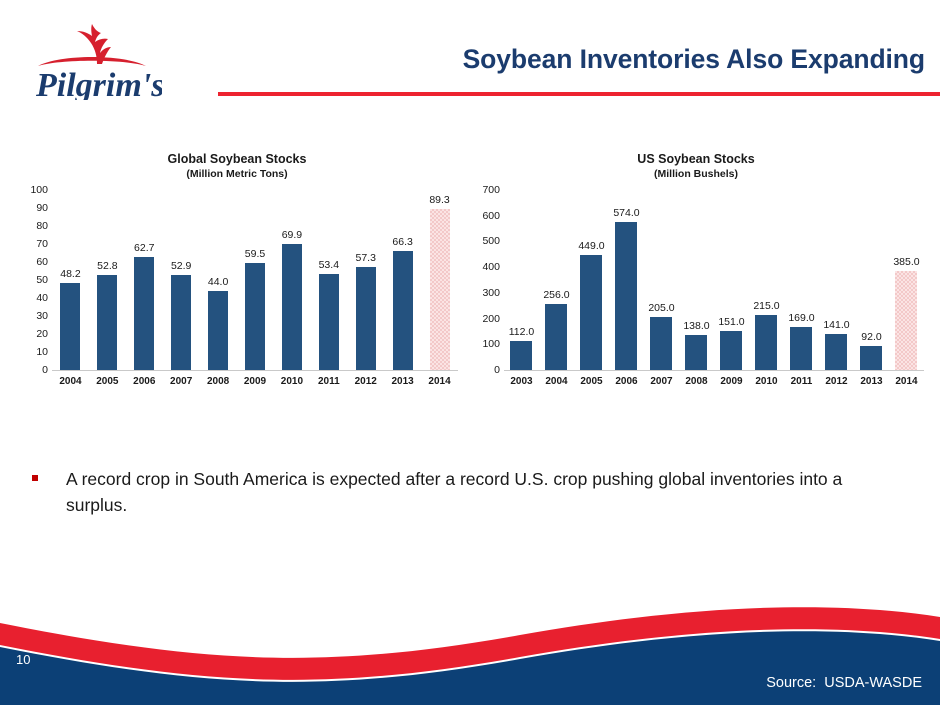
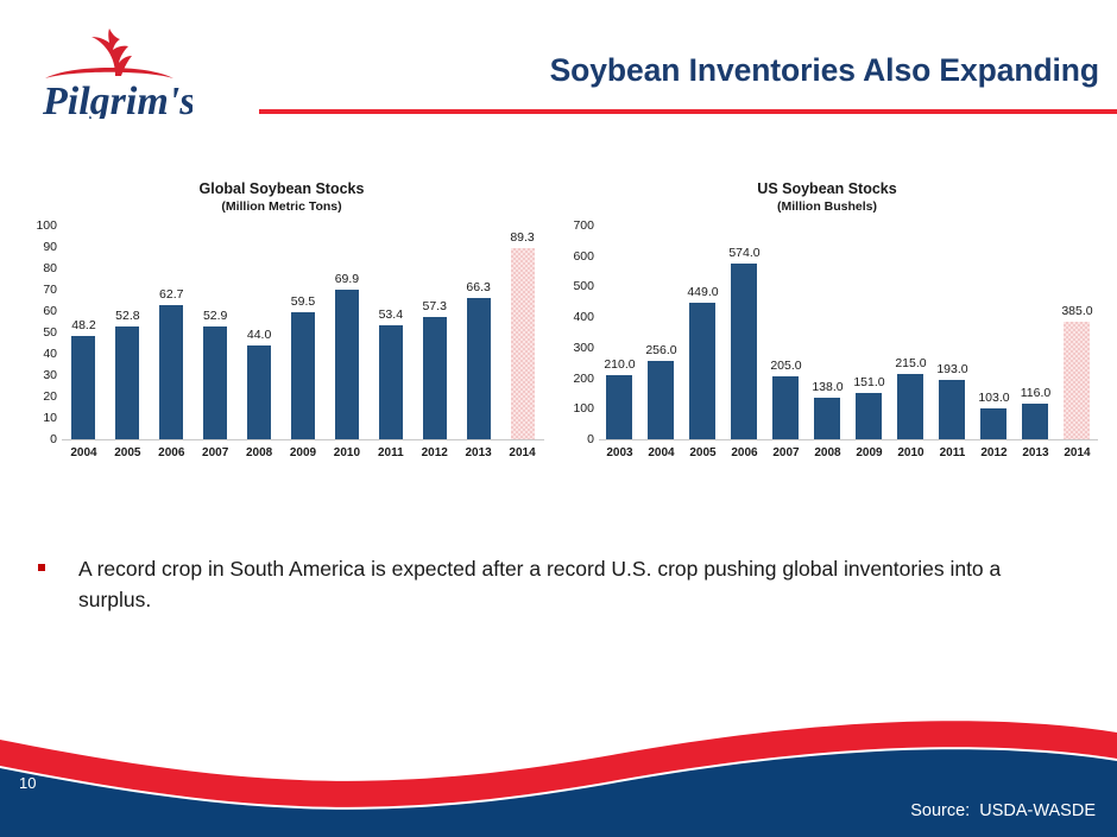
US Soybean Stocks/2003: 112.0 -> 210.0
US Soybean Stocks/2011: 169.0 -> 193.0
US Soybean Stocks/2012: 141.0 -> 103.0
US Soybean Stocks/2013: 92.0 -> 116.0
